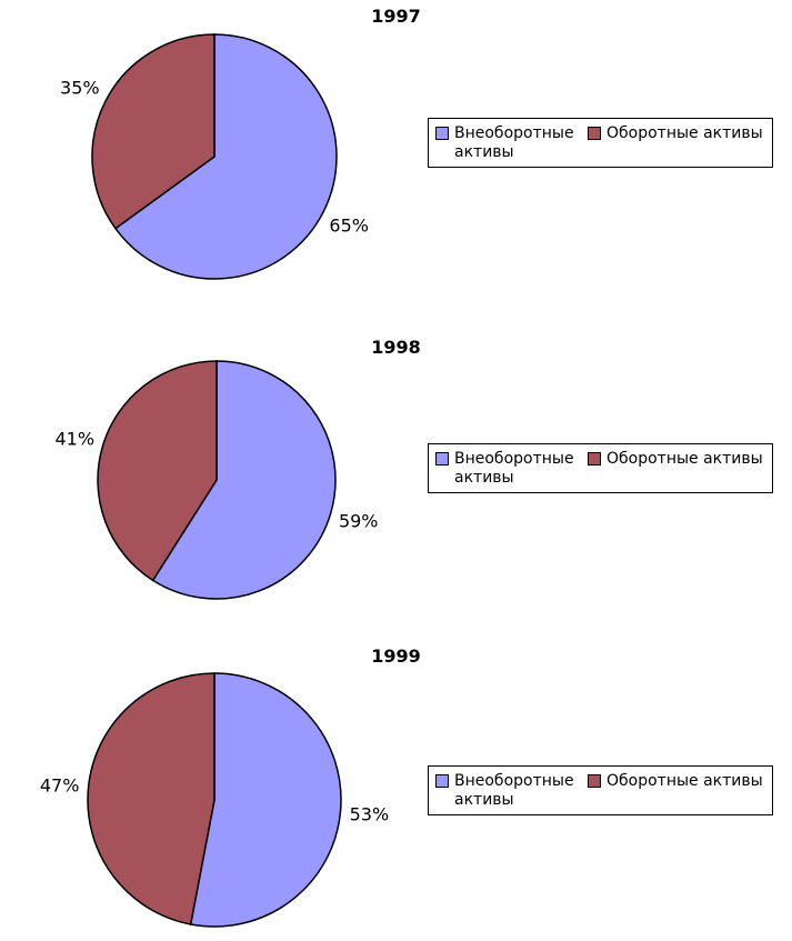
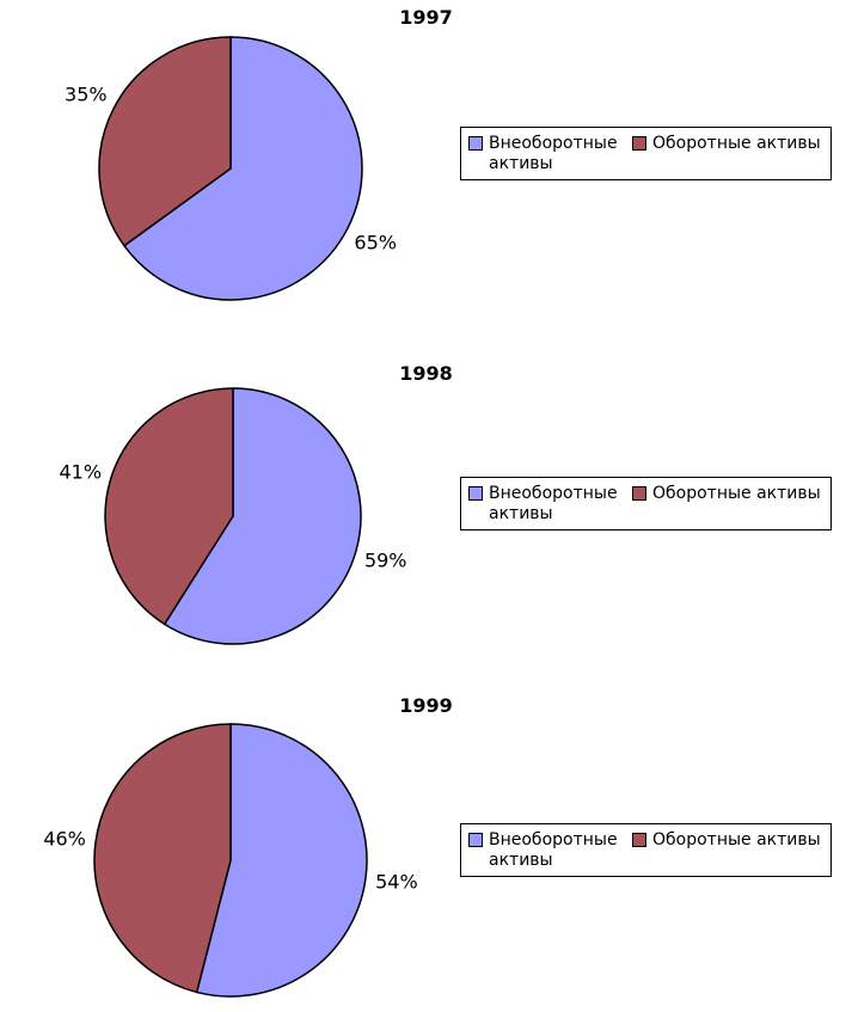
1999/Внеоборотные активы: 53% -> 54%
1999/Оборотные активы: 47% -> 46%
